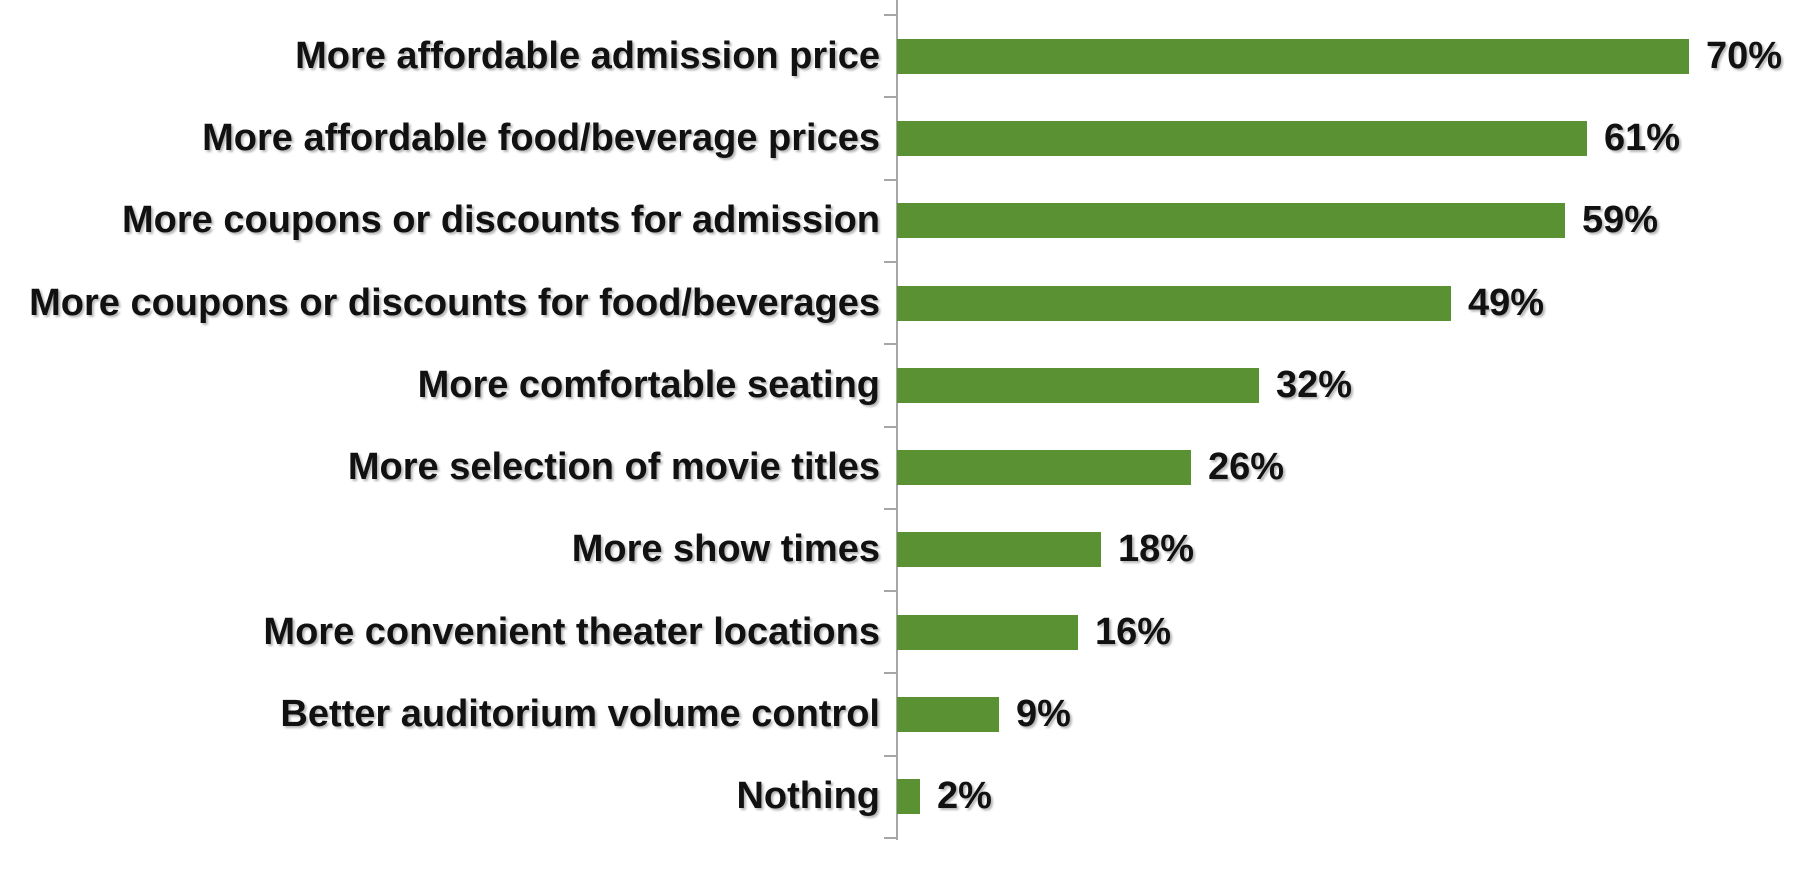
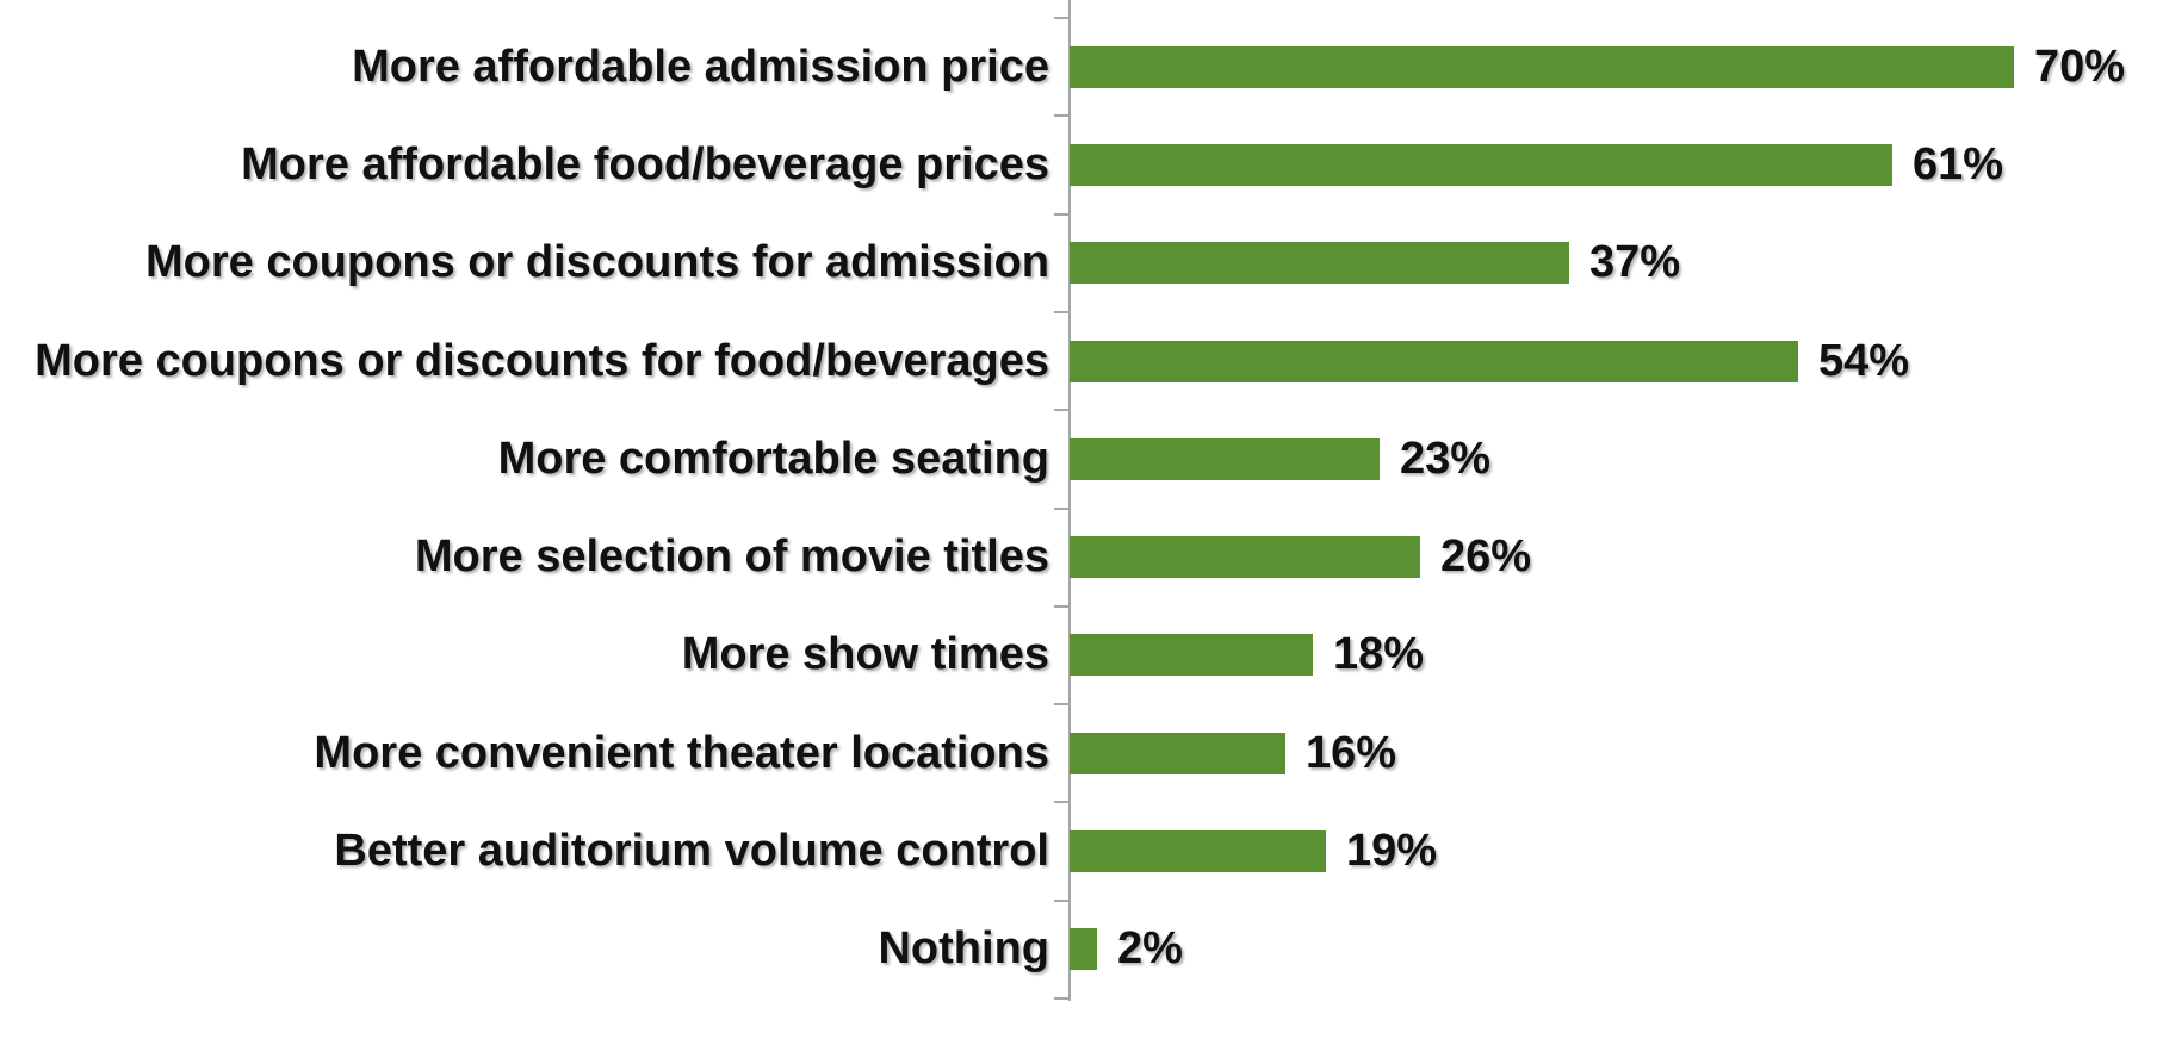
More coupons or discounts for admission: 59% -> 37%
More coupons or discounts for food/beverages: 49% -> 54%
More comfortable seating: 32% -> 23%
Better auditorium volume control: 9% -> 19%
